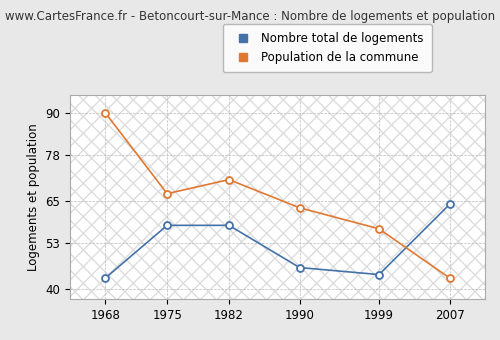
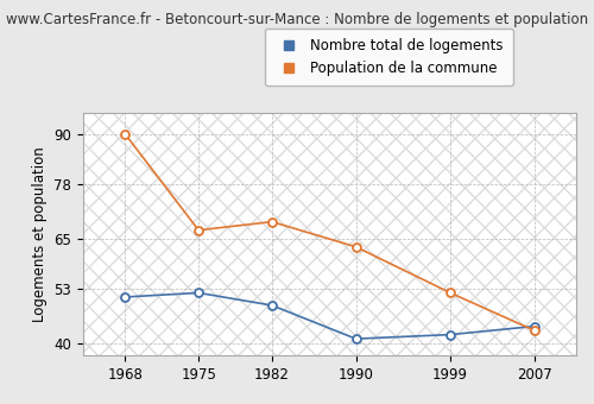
Nombre total de logements/1968: 43 -> 51
Nombre total de logements/1975: 58 -> 52
Nombre total de logements/1982: 58 -> 49
Population de la commune/1982: 71 -> 69
Nombre total de logements/1990: 46 -> 41
Nombre total de logements/1999: 44 -> 42
Population de la commune/1999: 57 -> 52
Nombre total de logements/2007: 64 -> 44
